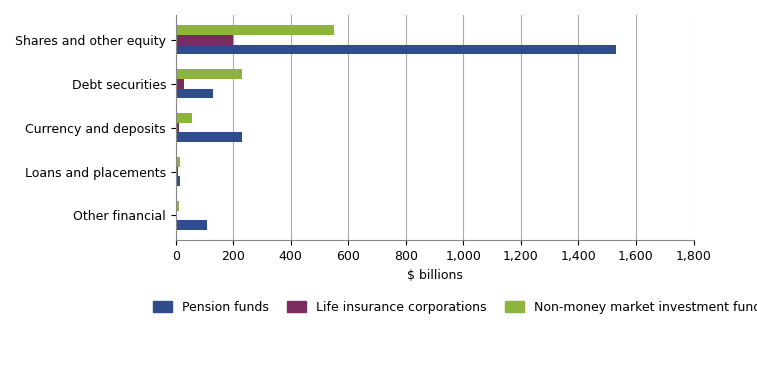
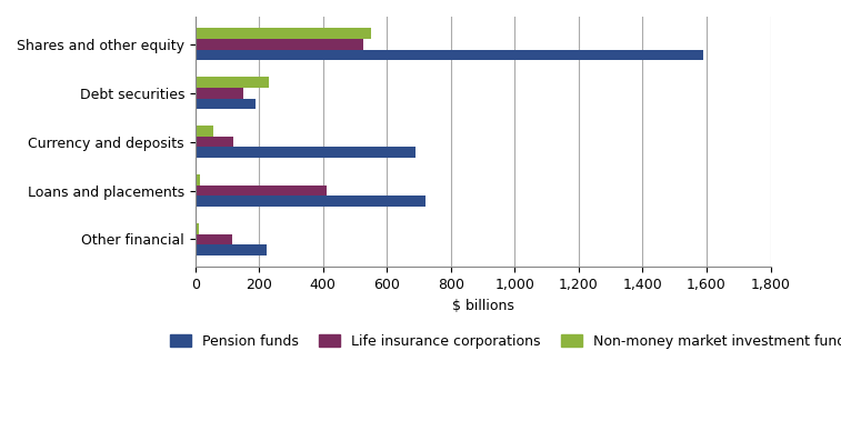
Life insurance corporations/Shares and other equity: 200 -> 525
Pension funds/Shares and other equity: 1,530 -> 1,590
Life insurance corporations/Debt securities: 30 -> 150
Pension funds/Debt securities: 130 -> 190
Life insurance corporations/Currency and deposits: 10 -> 120
Pension funds/Currency and deposits: 230 -> 690
Life insurance corporations/Loans and placements: 8 -> 410
Pension funds/Loans and placements: 15 -> 720
Life insurance corporations/Other financial: 5 -> 115
Pension funds/Other financial: 110 -> 225
